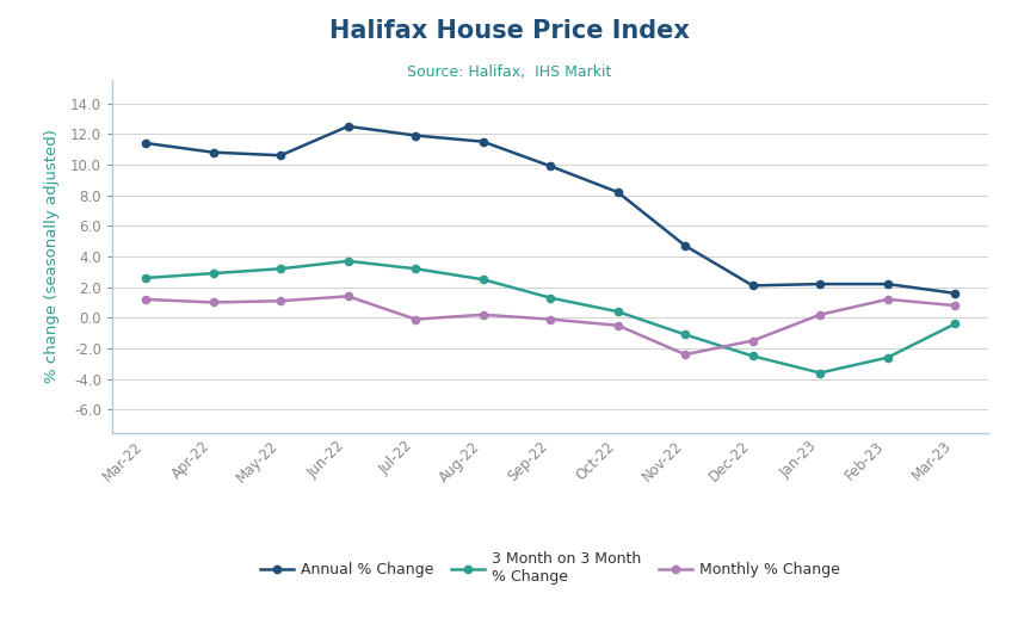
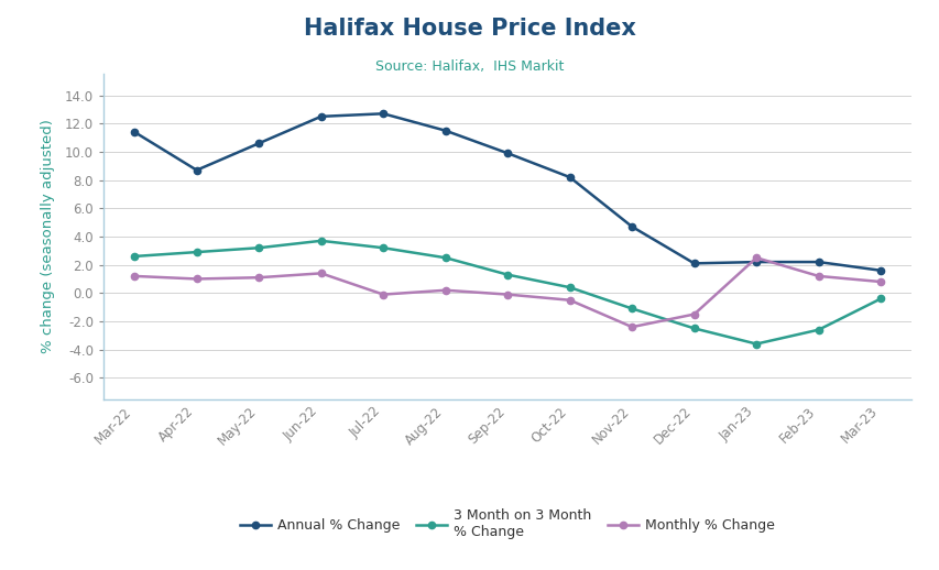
Annual % Change/Apr-22: 10.8 -> 8.7
Annual % Change/Jul-22: 11.9 -> 12.7
Monthly % Change/Jan-23: 0.2 -> 2.5
